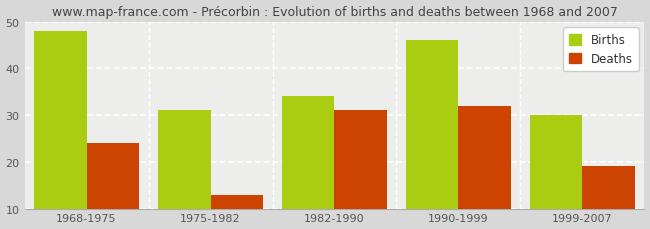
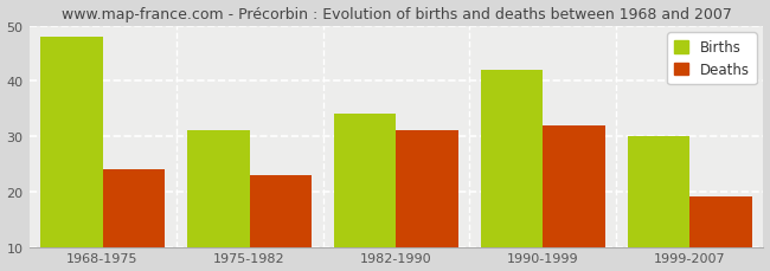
Deaths/1975-1982: 13 -> 23
Births/1990-1999: 46 -> 42
